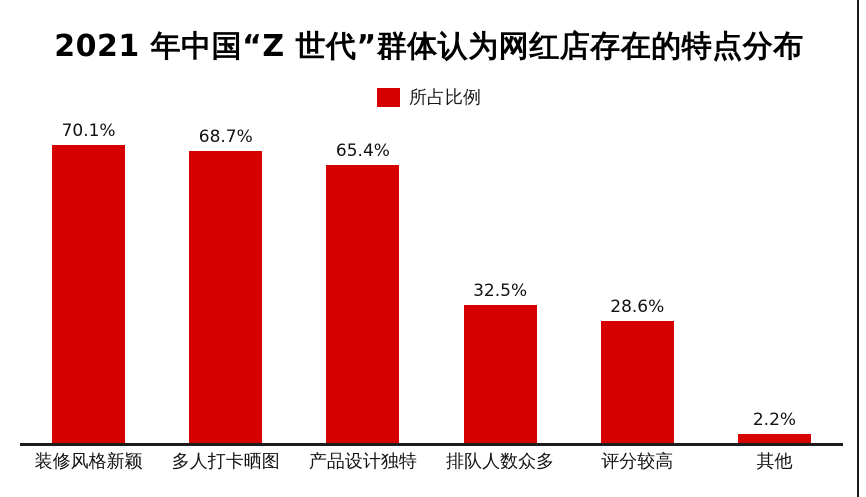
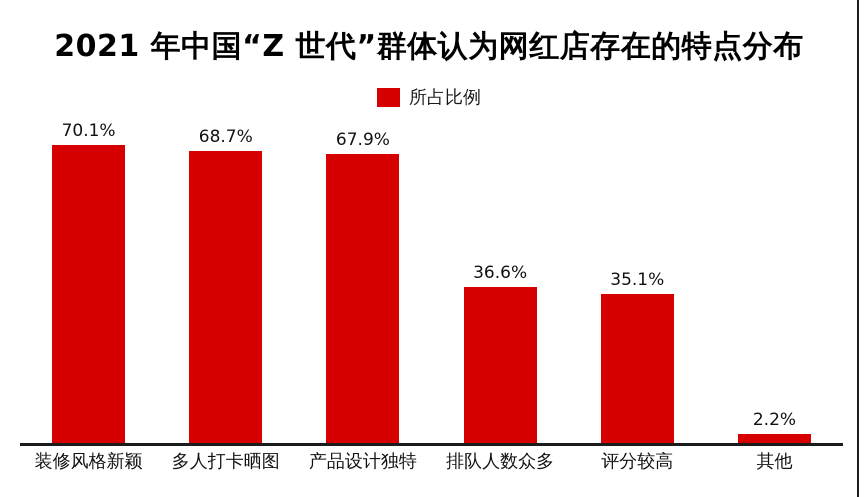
产品设计独特: 65.4% -> 67.9%
排队人数众多: 32.5% -> 36.6%
评分较高: 28.6% -> 35.1%
